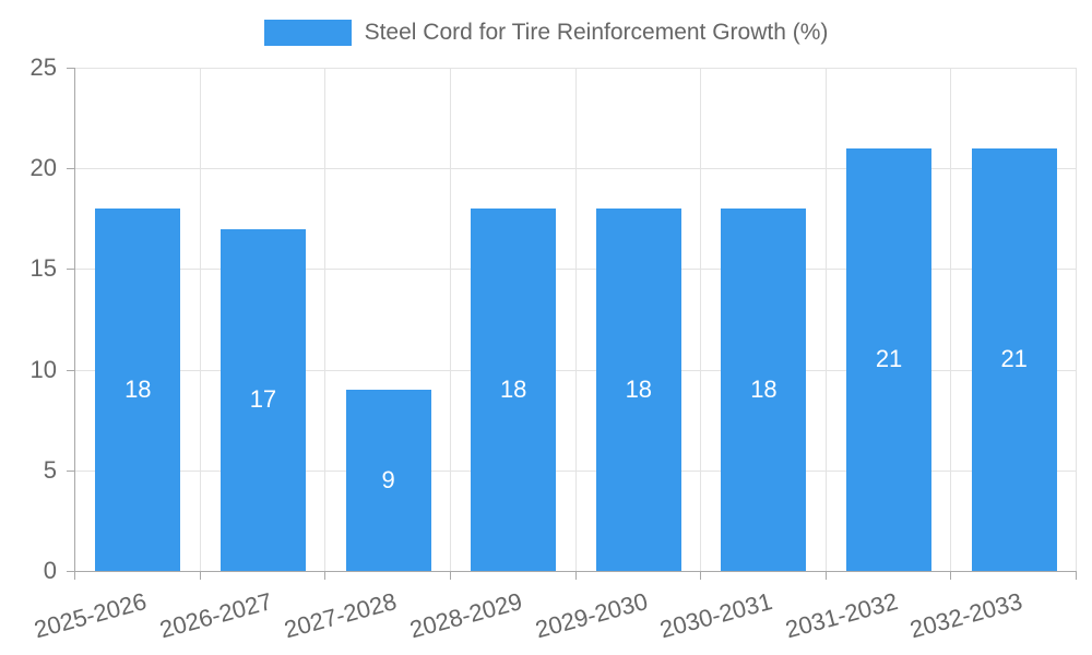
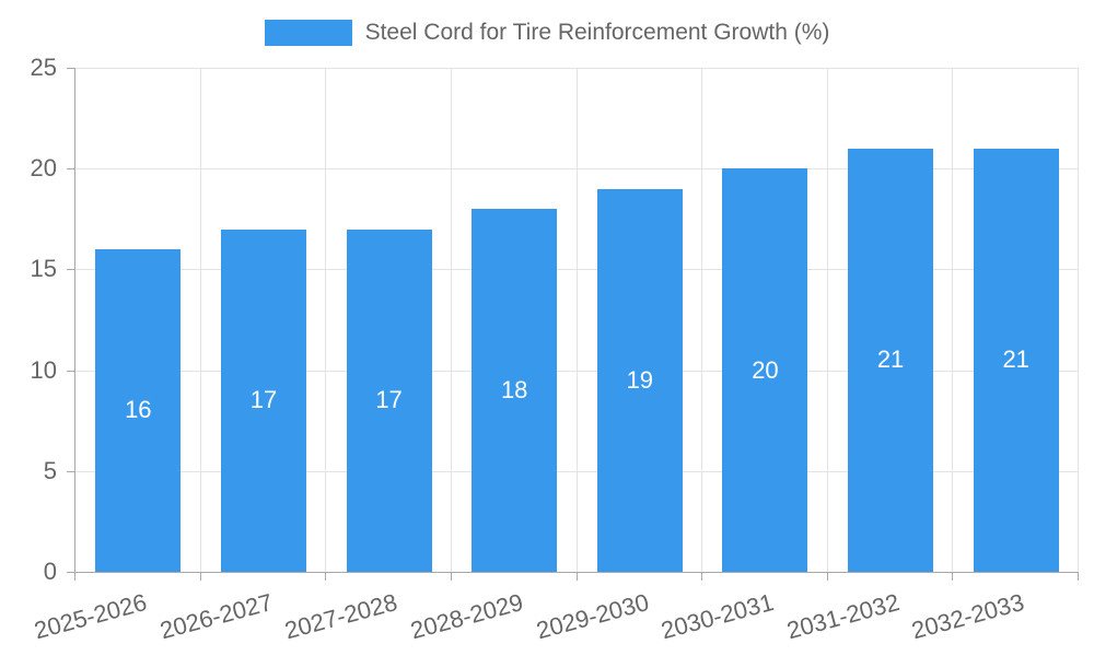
2025-2026: 18 -> 16
2027-2028: 9 -> 17
2029-2030: 18 -> 19
2030-2031: 18 -> 20
